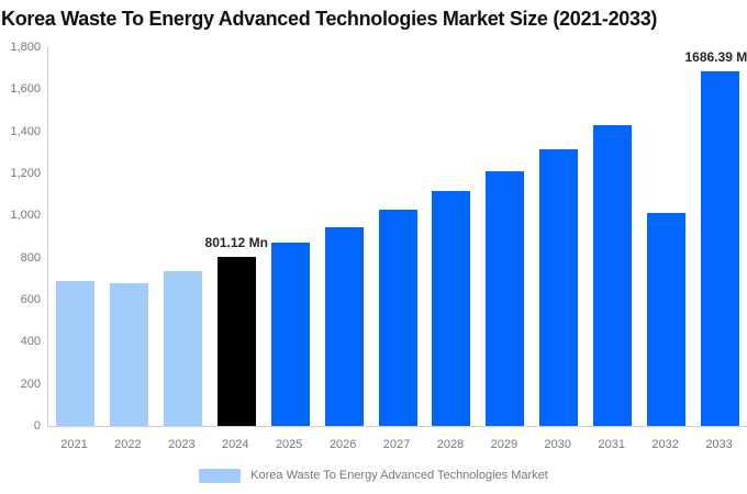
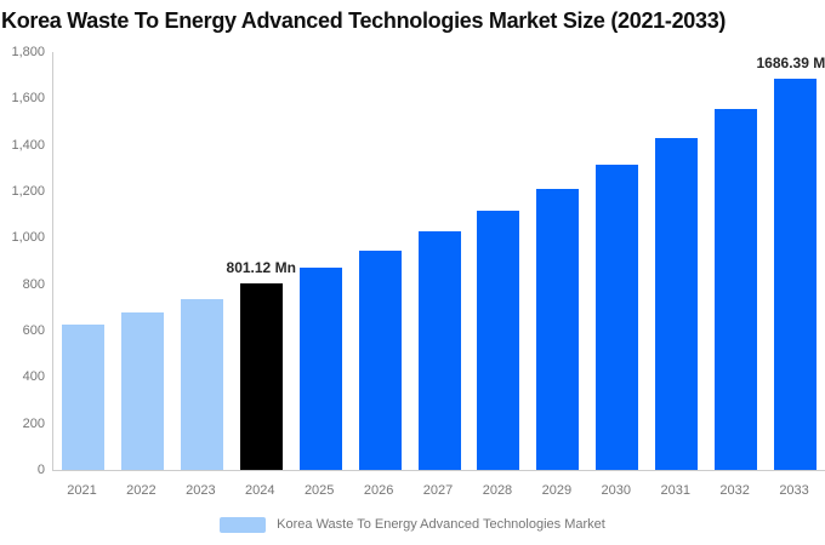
2021: 690 -> 630
2032: 1010 -> 1550
